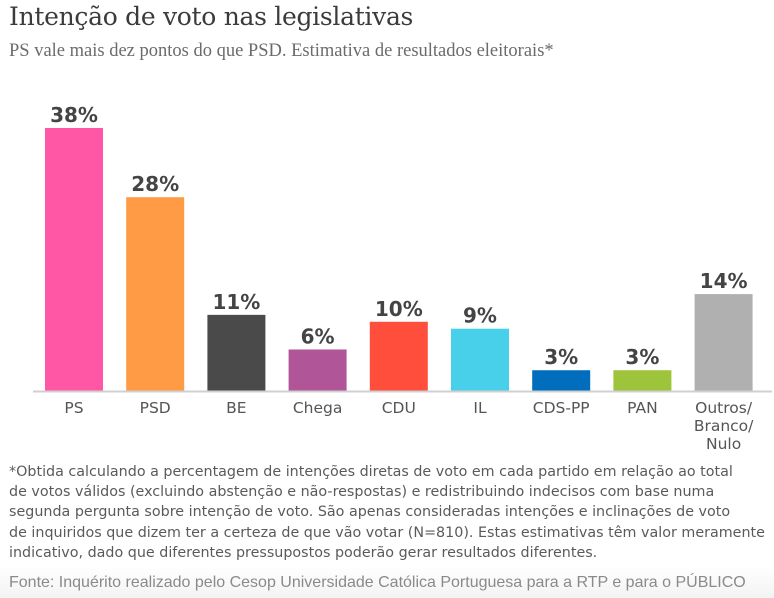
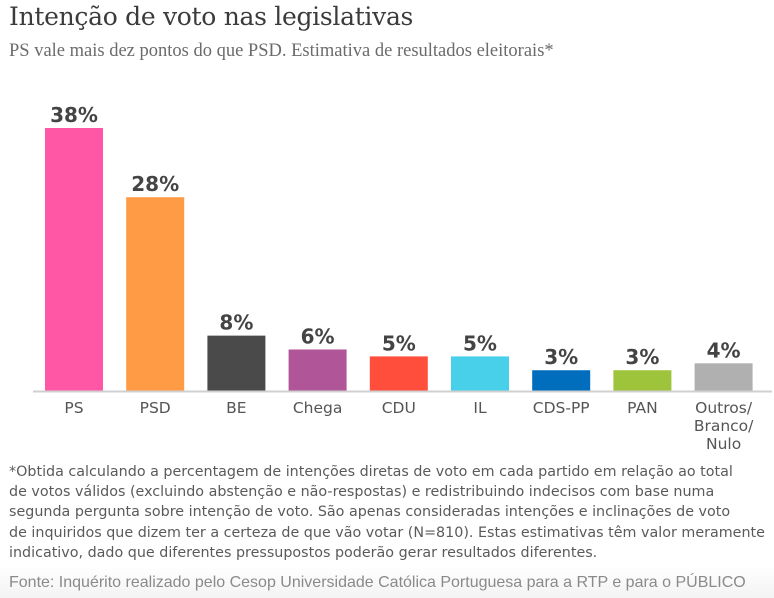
BE: 11% -> 8%
CDU: 10% -> 5%
IL: 9% -> 5%
Outros/Branco/Nulo: 14% -> 4%
